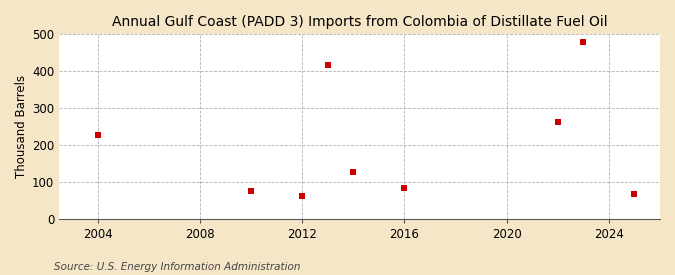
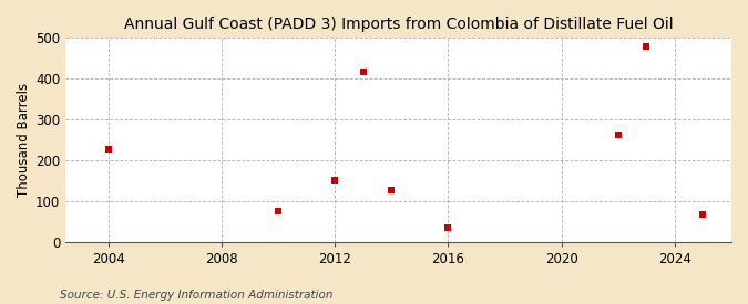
2012: 62 -> 150
2016: 82 -> 35
